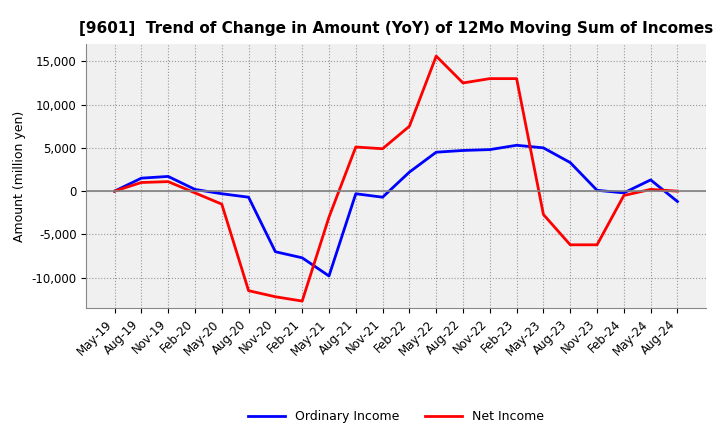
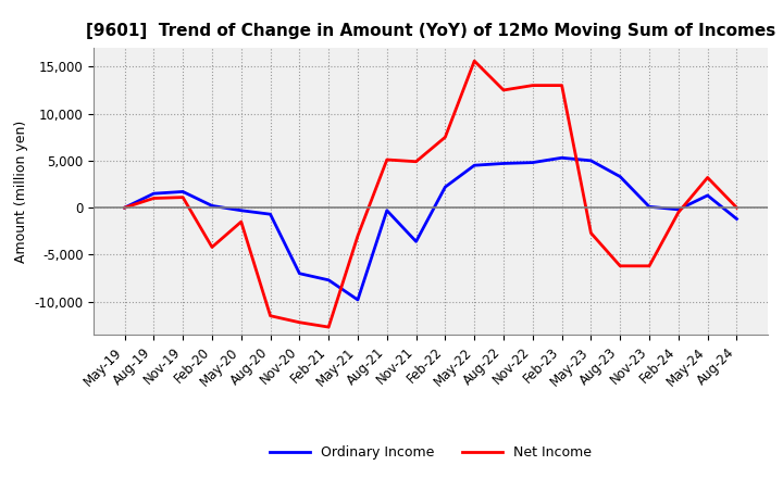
Net Income/Feb-20: -200 -> -4,200
Ordinary Income/Nov-21: -700 -> -3,600
Net Income/May-24: 200 -> 3,200
